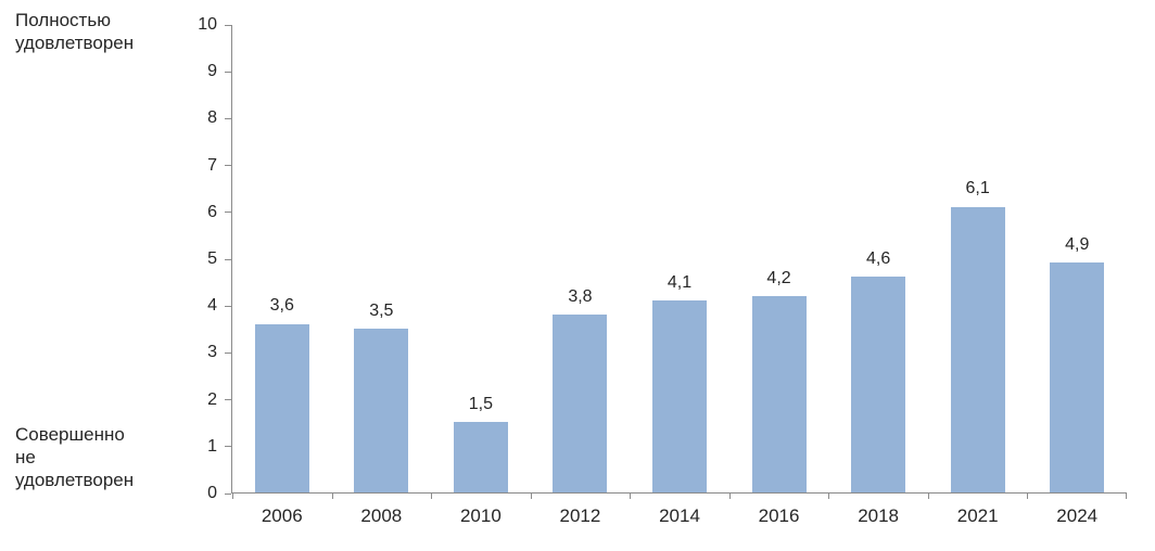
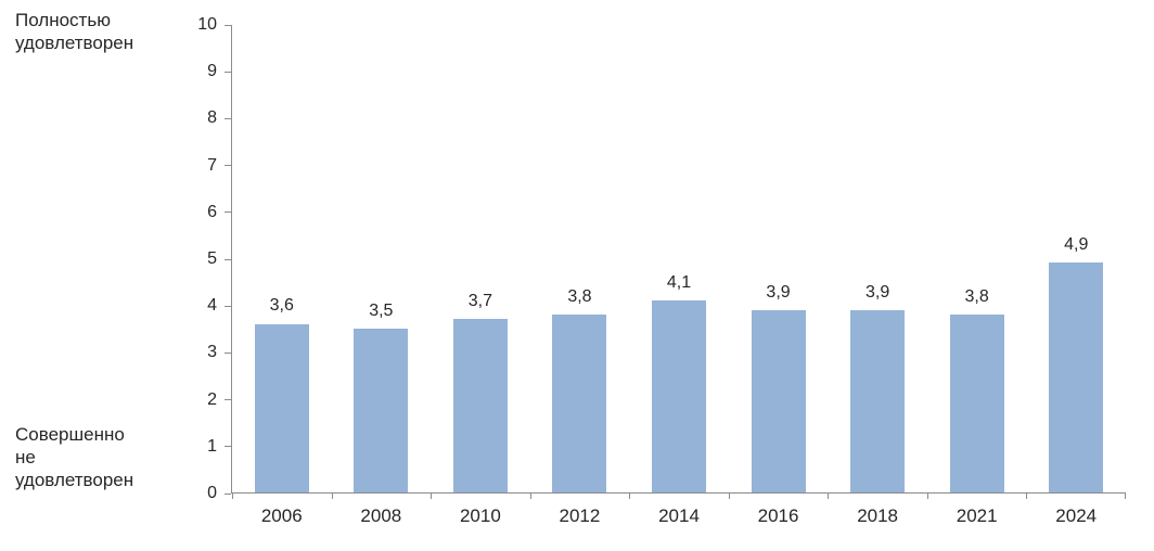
2010: 1,5 -> 3,7
2016: 4,2 -> 3,9
2018: 4,6 -> 3,9
2021: 6,1 -> 3,8
